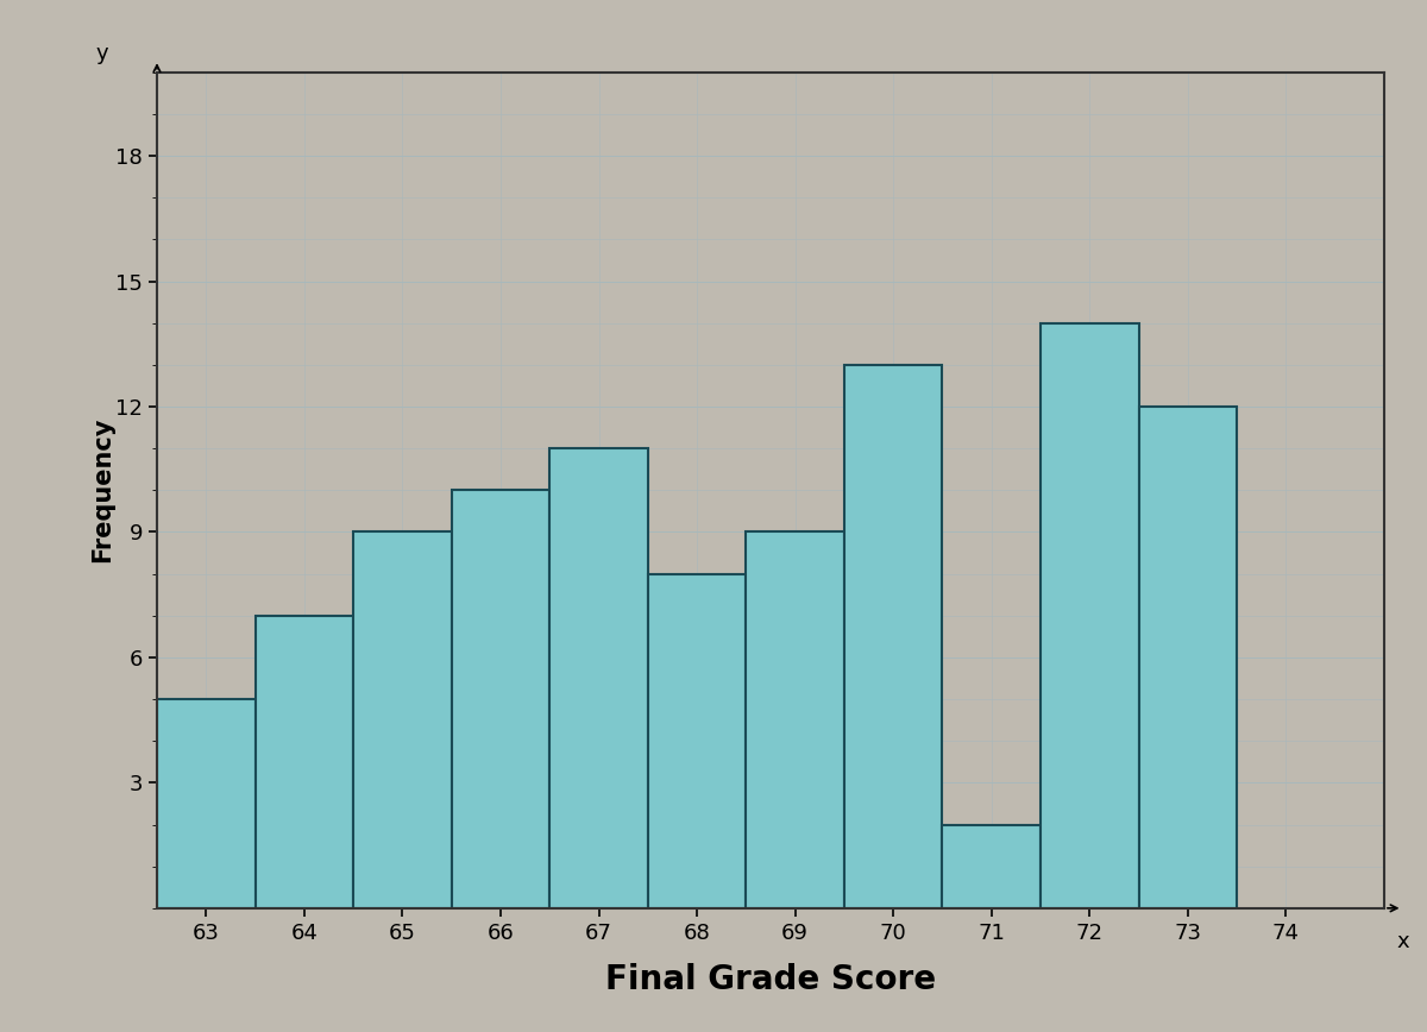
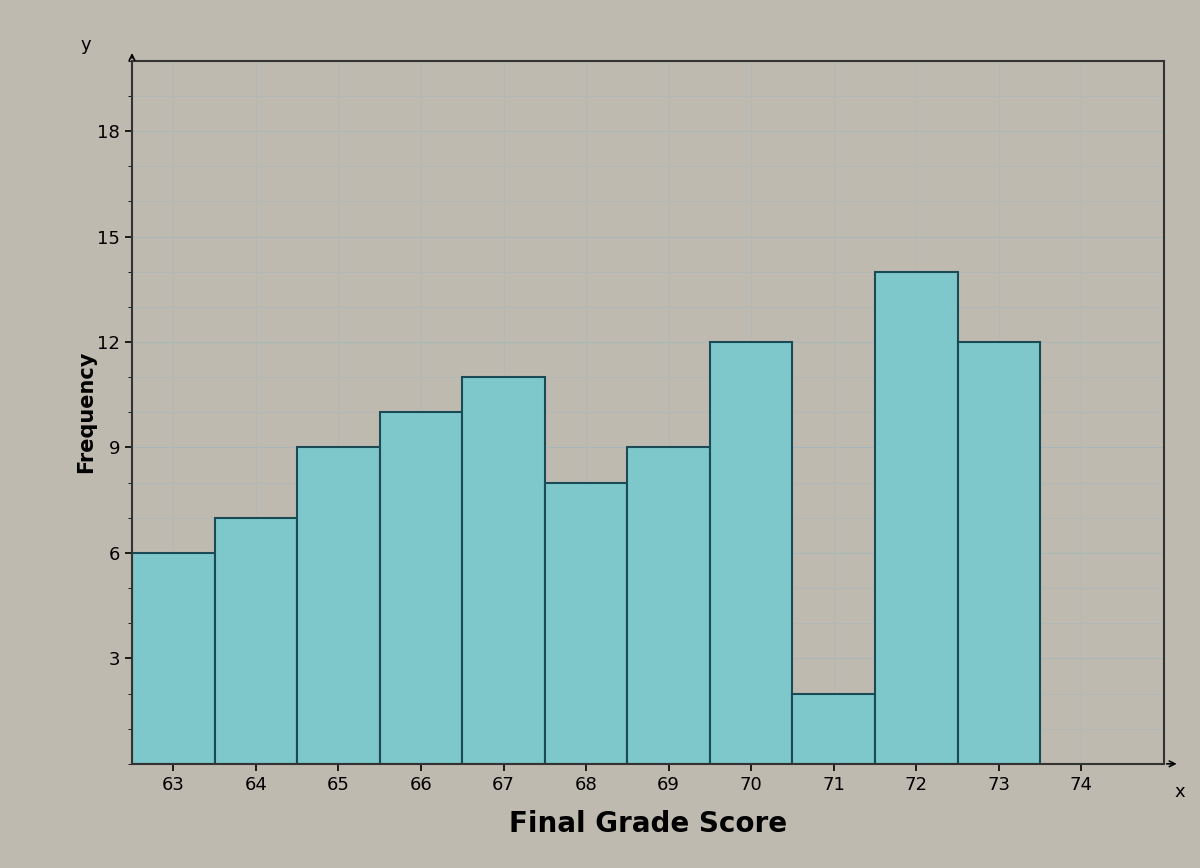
63: 5 -> 6
70: 13 -> 12
